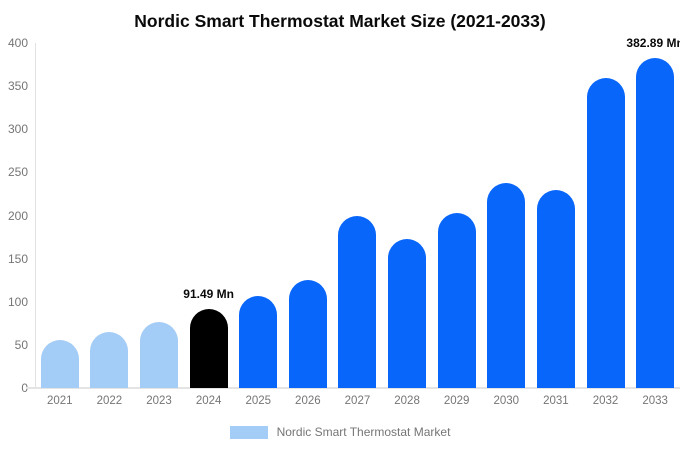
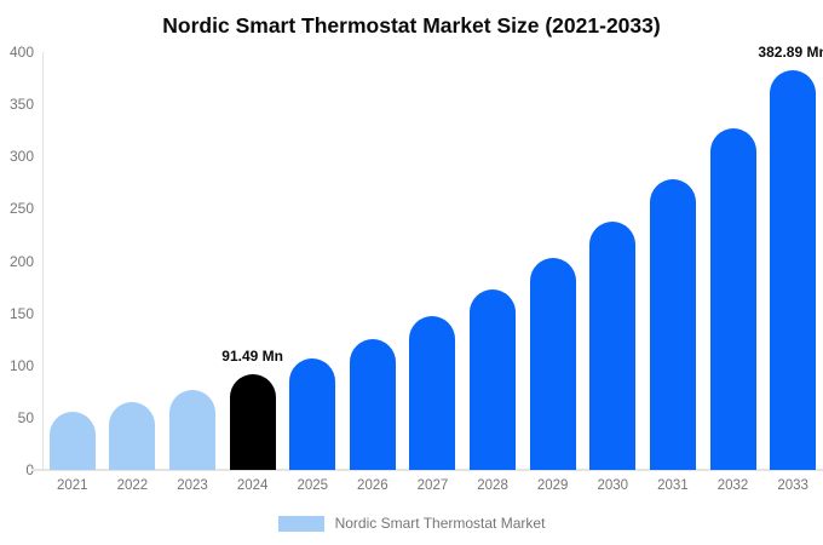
2027: 200 -> 150
2031: 230 -> 280
2032: 360 -> 330
